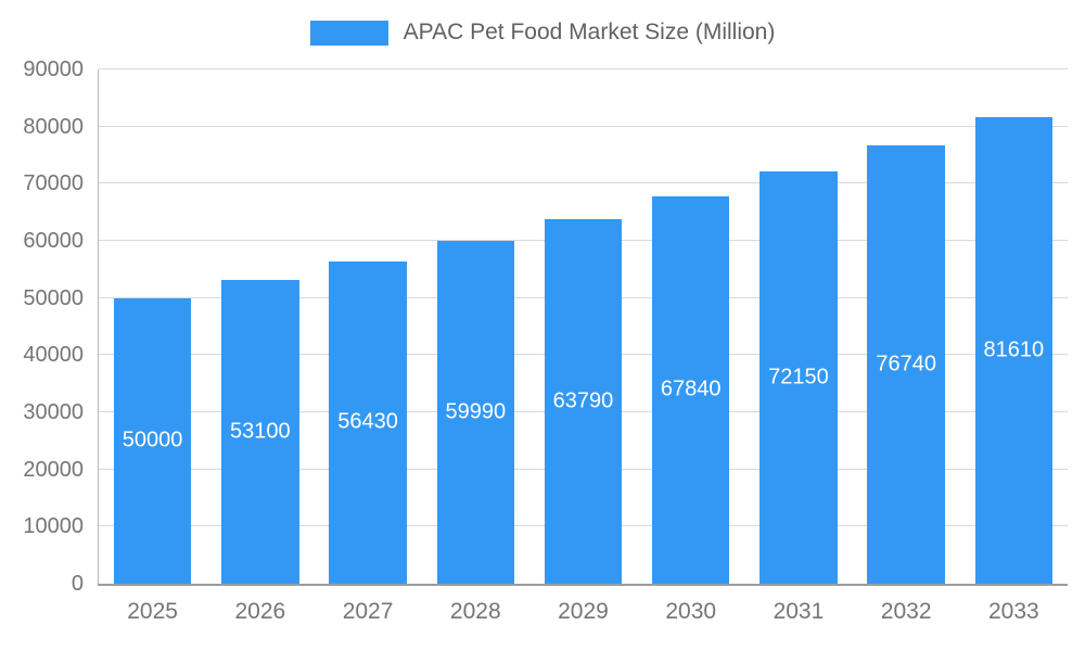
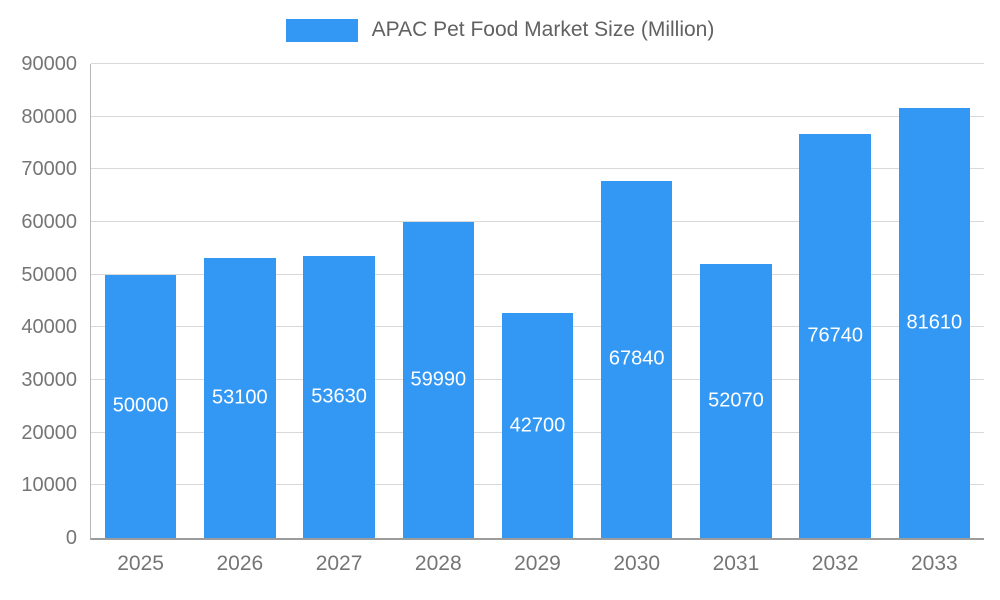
2027: 56430 -> 53630
2029: 63790 -> 42700
2031: 72150 -> 52070
